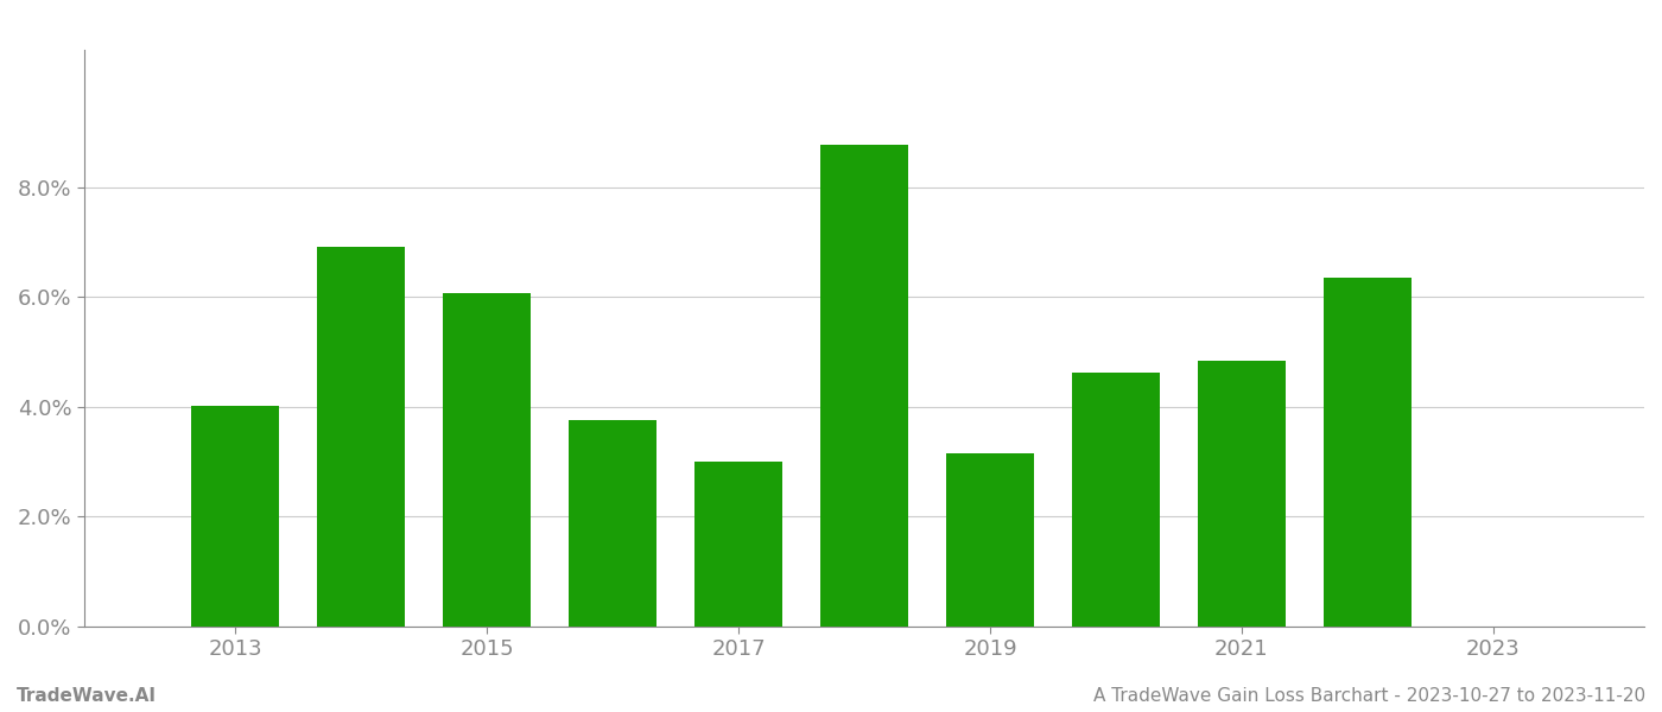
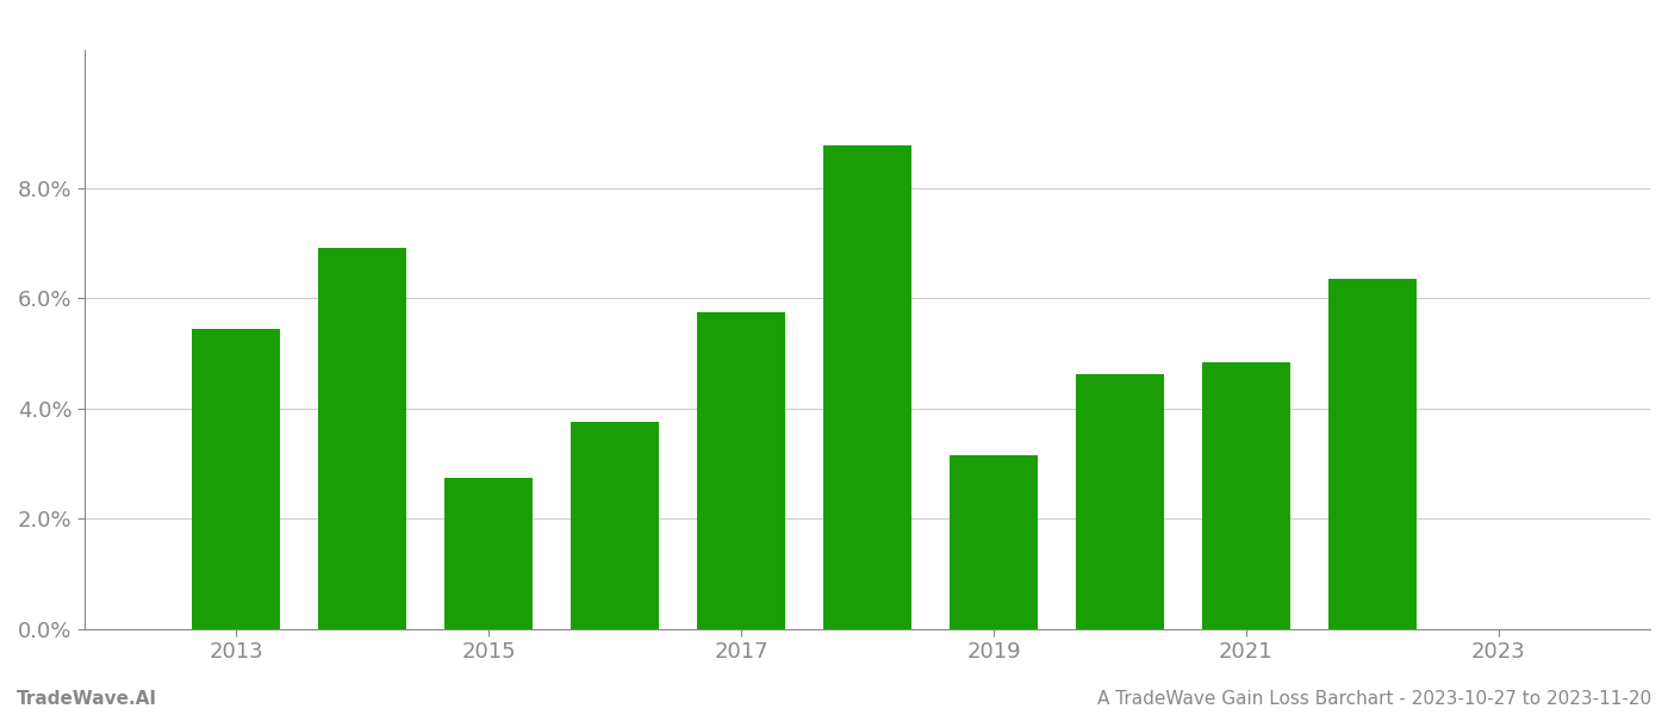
2013: 4.01% -> 5.45%
2015: 6.08% -> 2.75%
2017: 3.00% -> 5.75%
